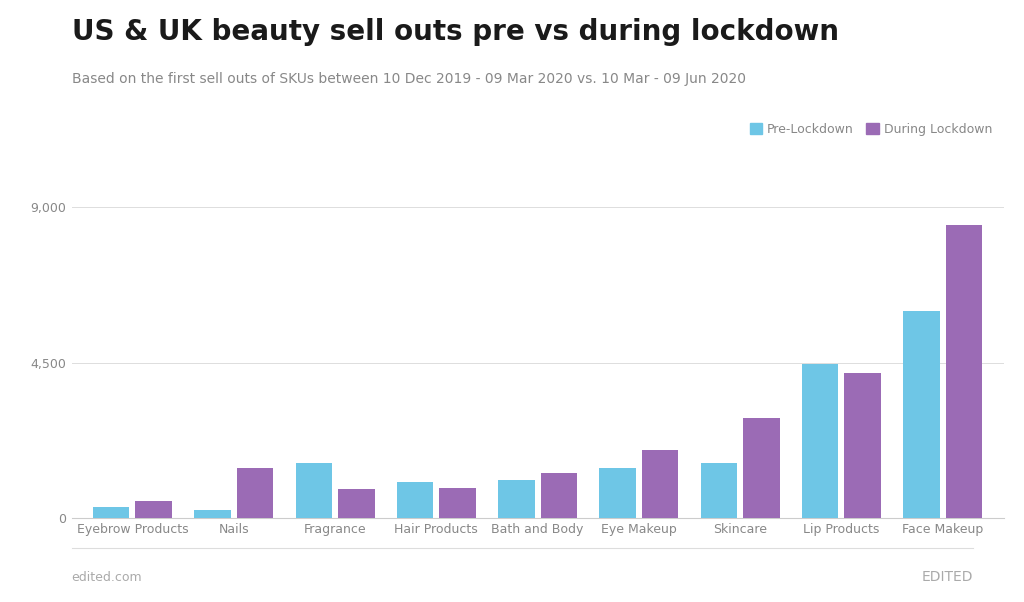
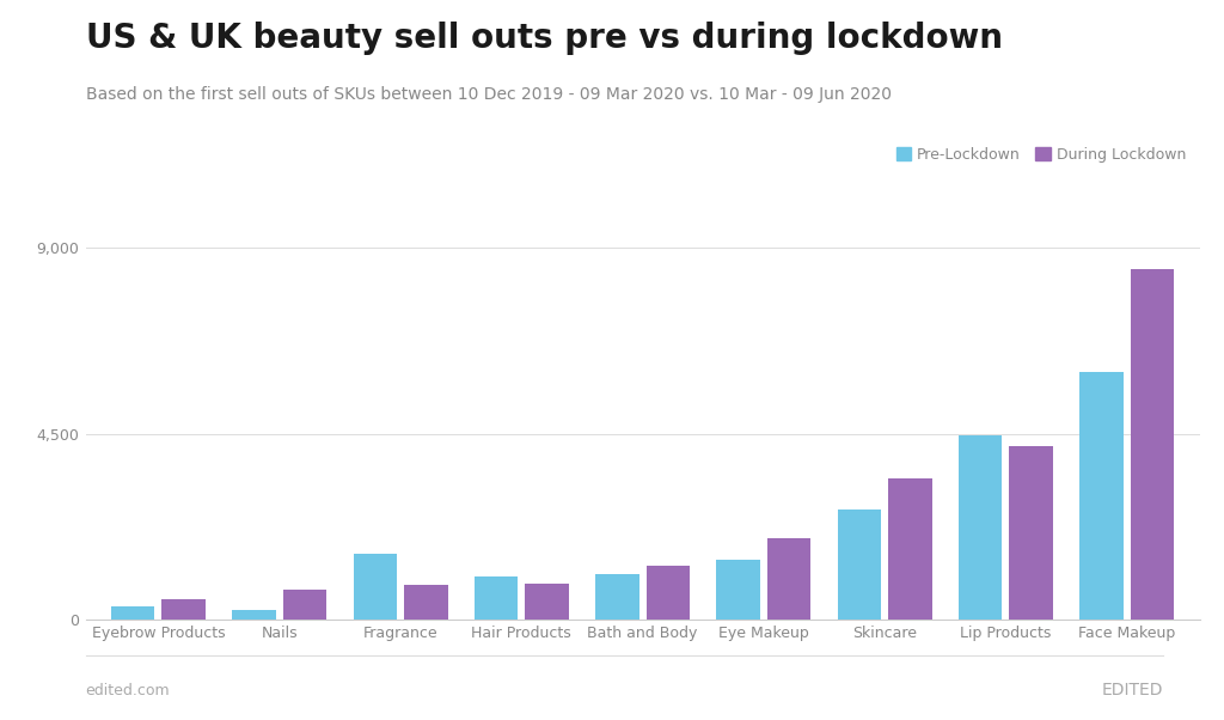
During Lockdown/Nails: 1,450 -> 720
Pre-Lockdown/Skincare: 1,600 -> 2,650
During Lockdown/Skincare: 2,900 -> 3,400
